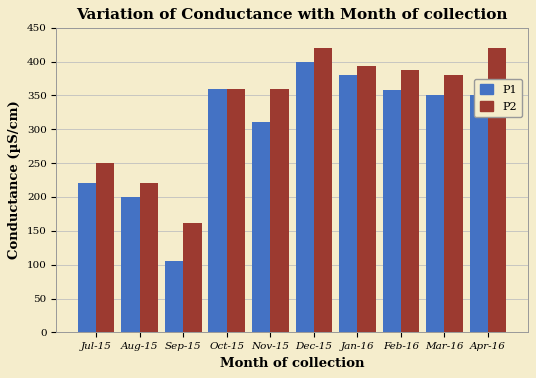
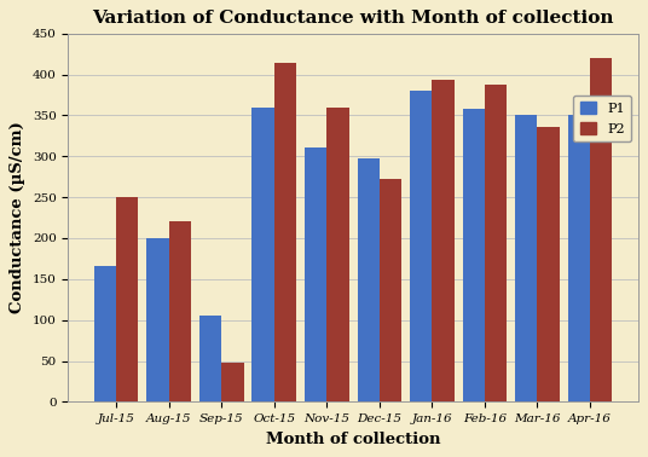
P1/Jul-15: 220 -> 166
P2/Sep-15: 162 -> 48
P2/Oct-15: 360 -> 414
P1/Dec-15: 400 -> 298
P2/Dec-15: 420 -> 272
P2/Mar-16: 380 -> 336
